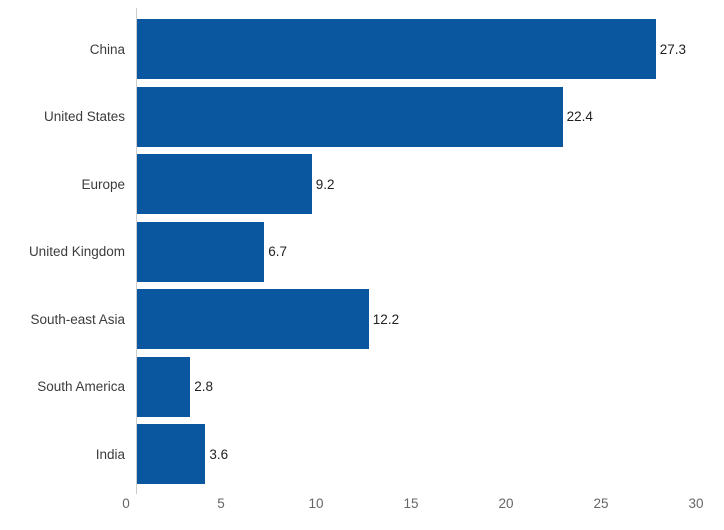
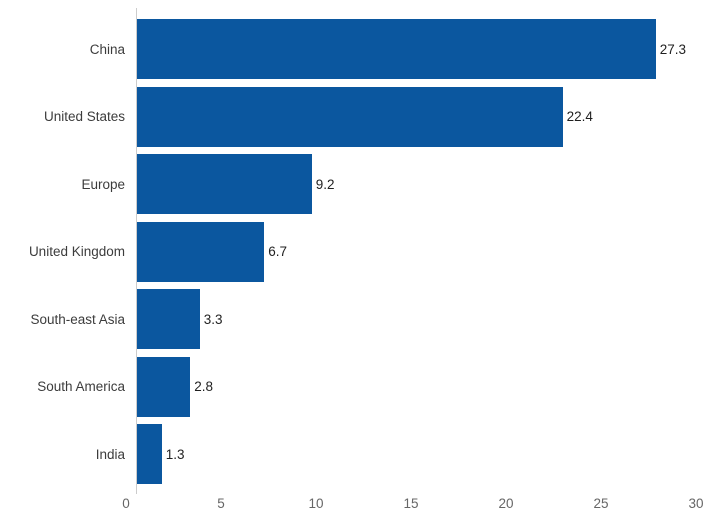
South-east Asia: 12.2 -> 3.3
India: 3.6 -> 1.3
